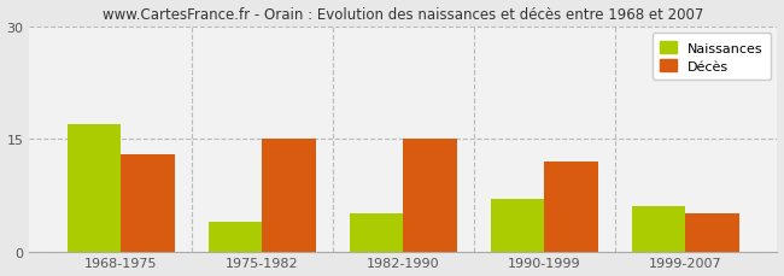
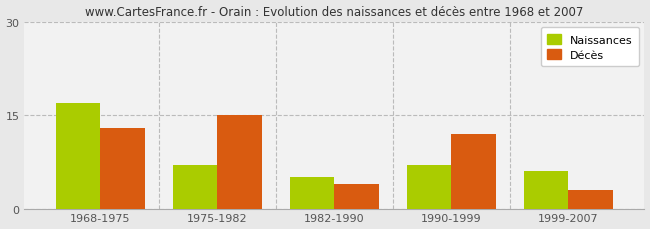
Naissances/1975-1982: 4 -> 7
Décès/1982-1990: 15 -> 4
Décès/1999-2007: 5 -> 3
